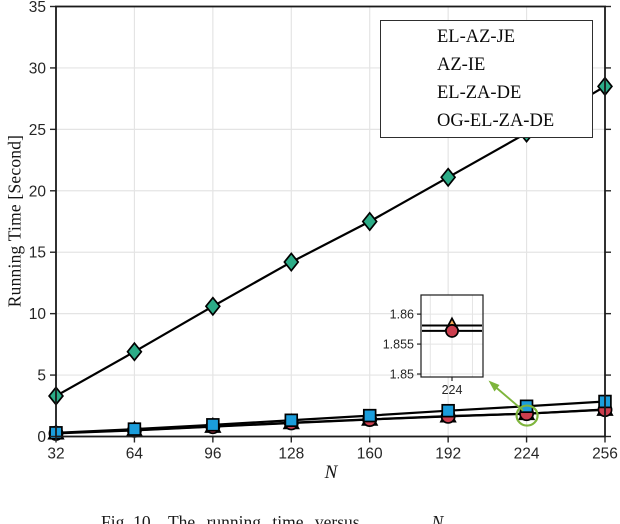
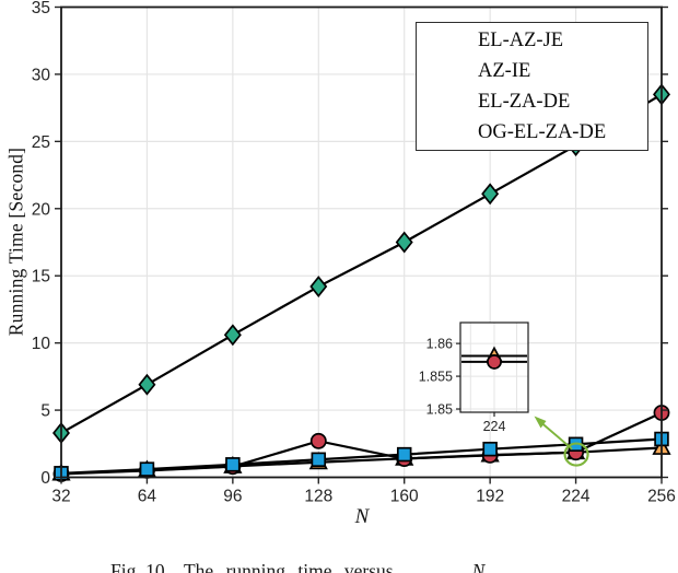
EL-ZA-DE/128: 1.1 -> 2.7
EL-ZA-DE/256: 2.2 -> 4.8
